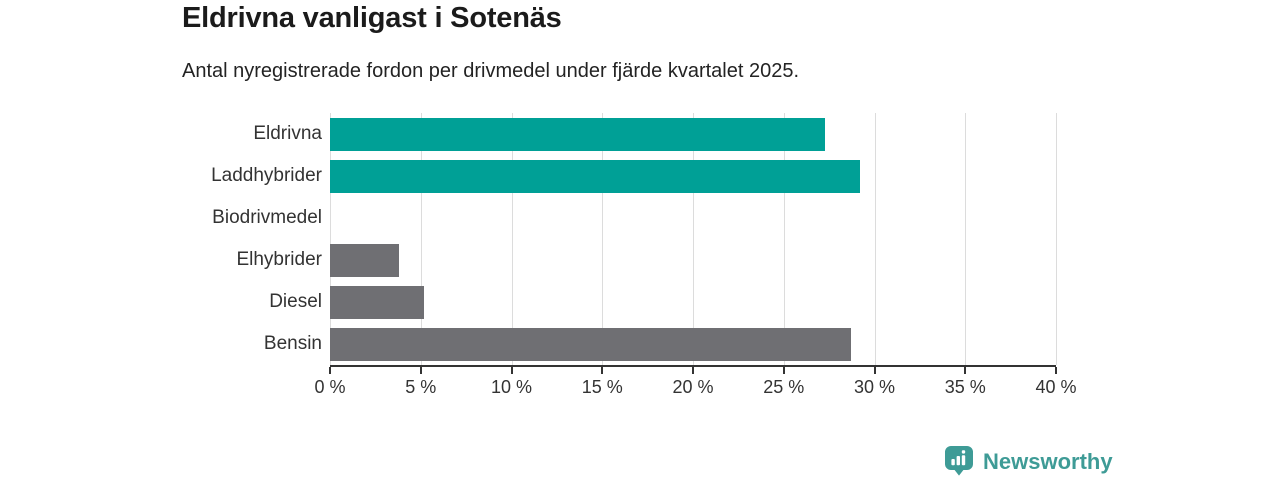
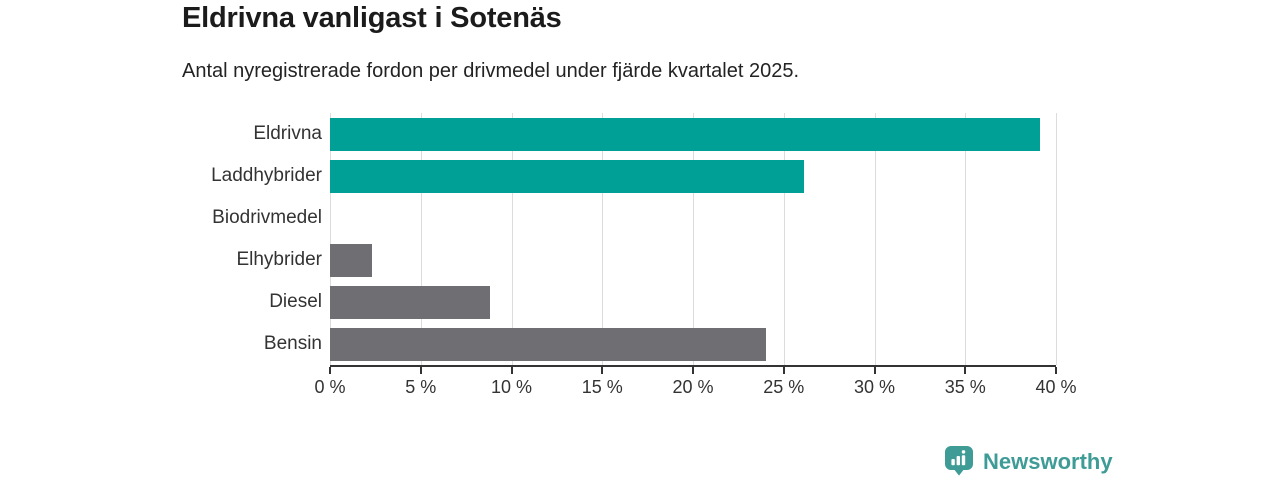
Eldrivna: 27.3% -> 39.1%
Laddhybrider: 29.2% -> 26.1%
Elhybrider: 3.8% -> 2.3%
Diesel: 5.2% -> 8.8%
Bensin: 28.7% -> 24.0%
